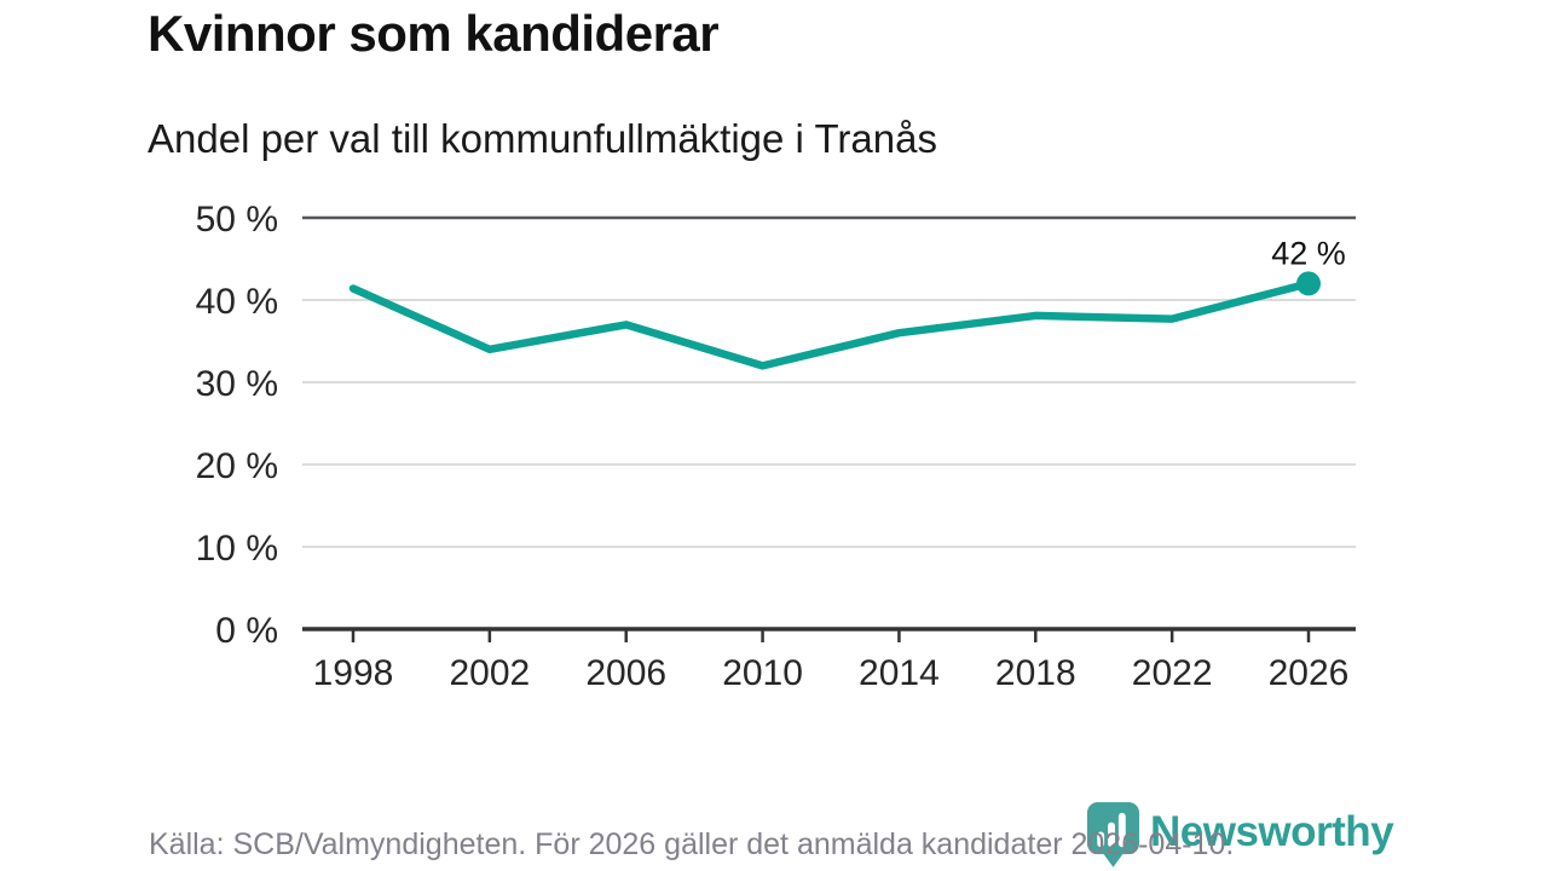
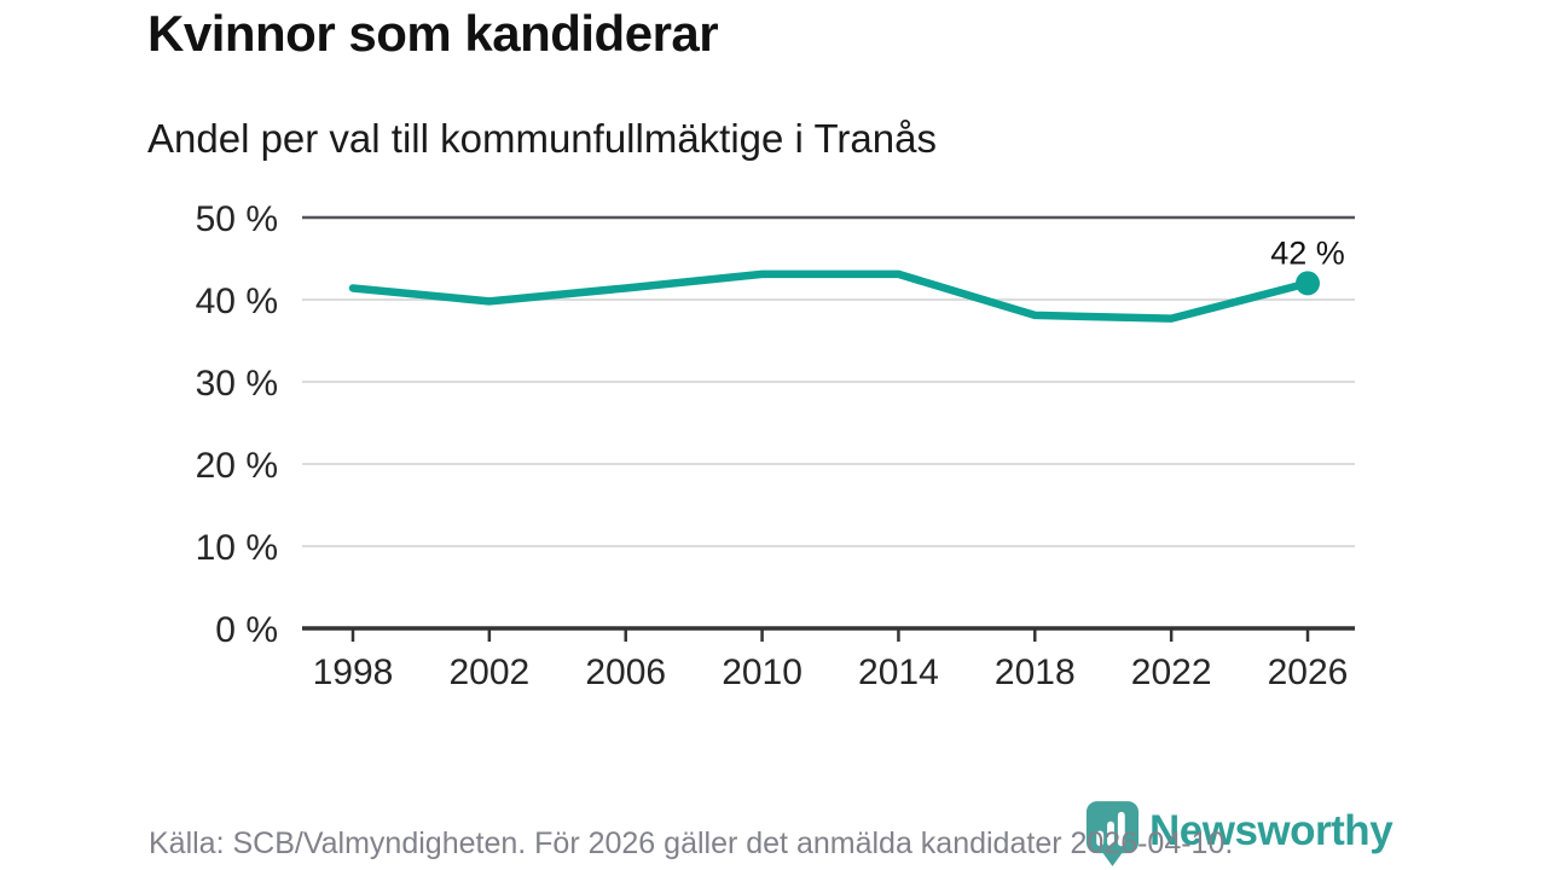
2002: 34% -> 40%
2006: 37% -> 41%
2010: 32% -> 43%
2014: 36% -> 43%
